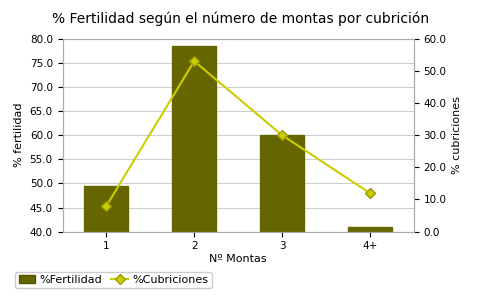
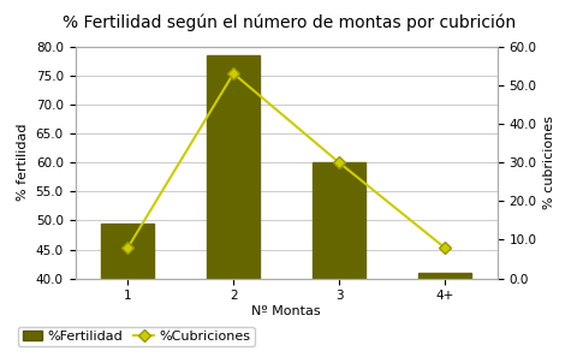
%Cubriciones/4+: 12 -> 8
